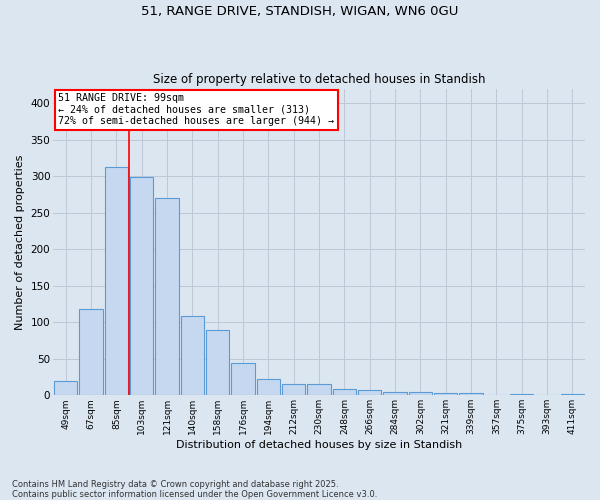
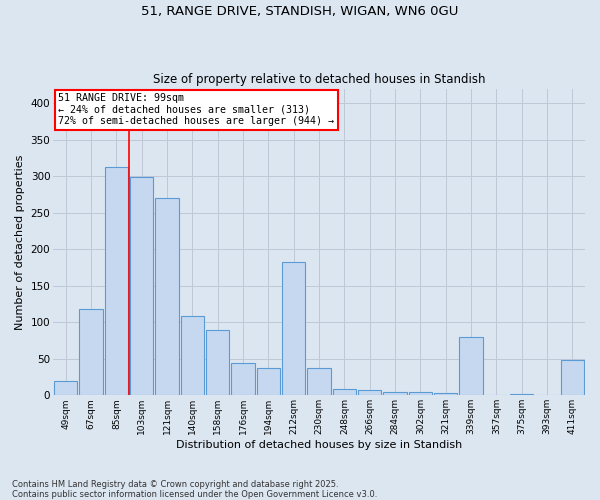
194sqm: 22 -> 38
212sqm: 15 -> 182
230sqm: 15 -> 38
339sqm: 3 -> 80
411sqm: 2 -> 48
